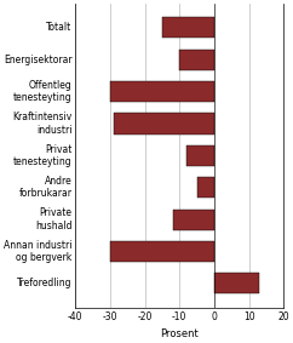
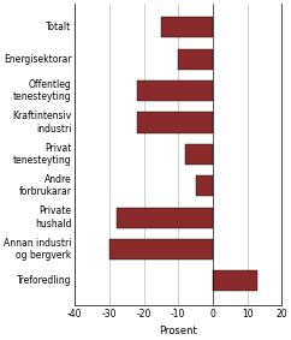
Offentleg tenesteyting: -30 -> -22
Kraftintensiv industri: -29 -> -22
Private hushald: -12 -> -28
